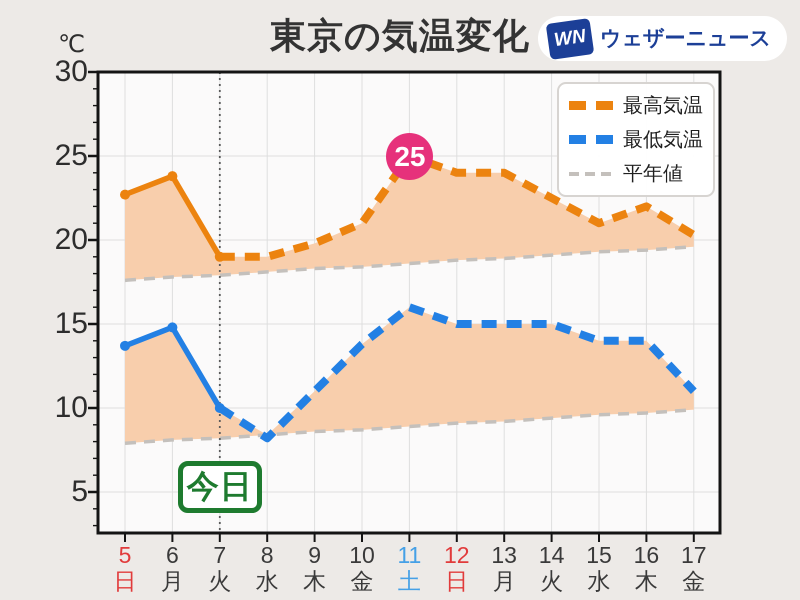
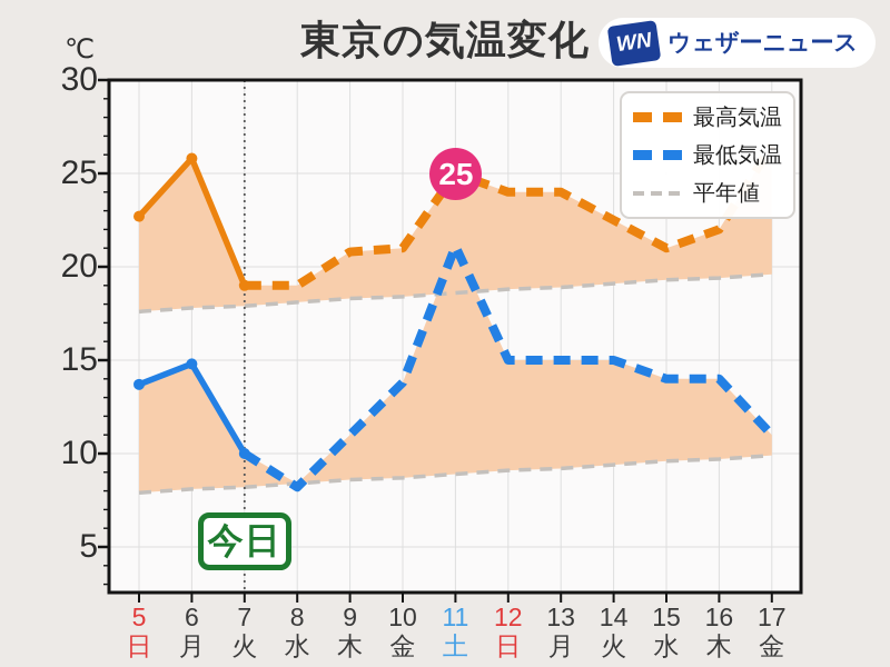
最高気温/6: 23.8 -> 25.8
最高気温/9: 19.8 -> 20.8
最低気温/11: 16.0 -> 21.1
最高気温/17: 20.3 -> 26.5
